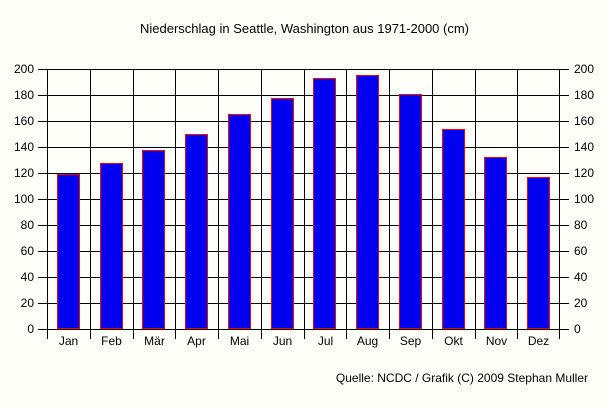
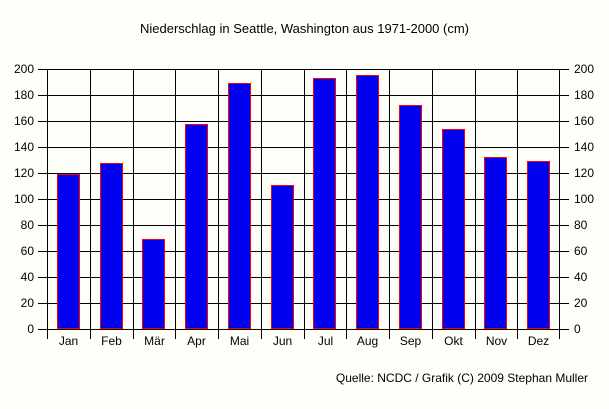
Mär: 138 -> 69
Apr: 150 -> 158
Mai: 165 -> 189
Jun: 178 -> 111
Sep: 181 -> 172
Dez: 117 -> 129
